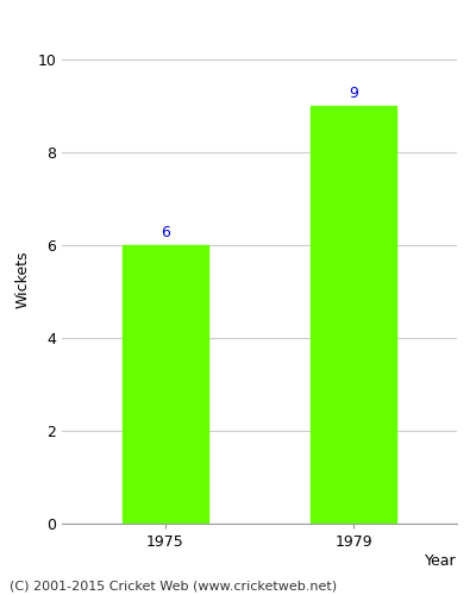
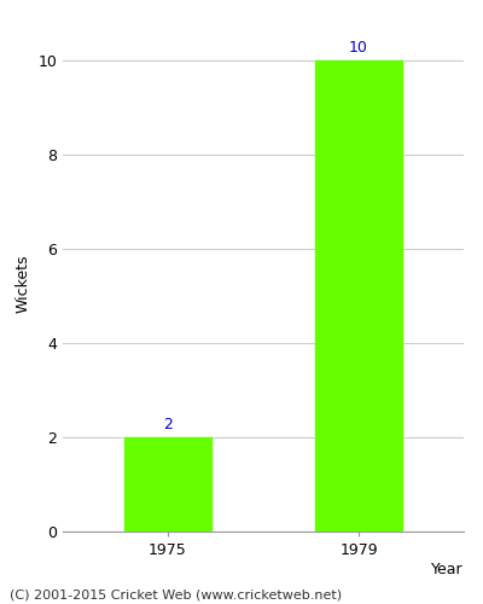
1975: 6 -> 2
1979: 9 -> 10
